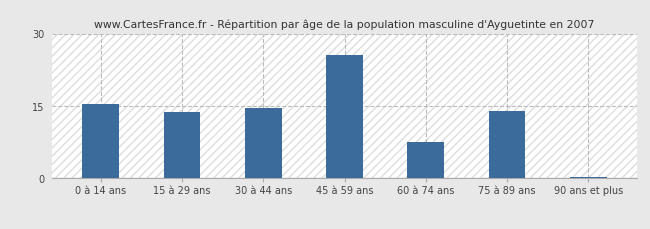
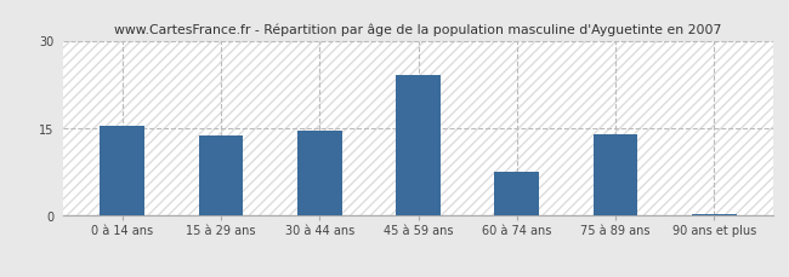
45 à 59 ans: 25.5 -> 24.0
